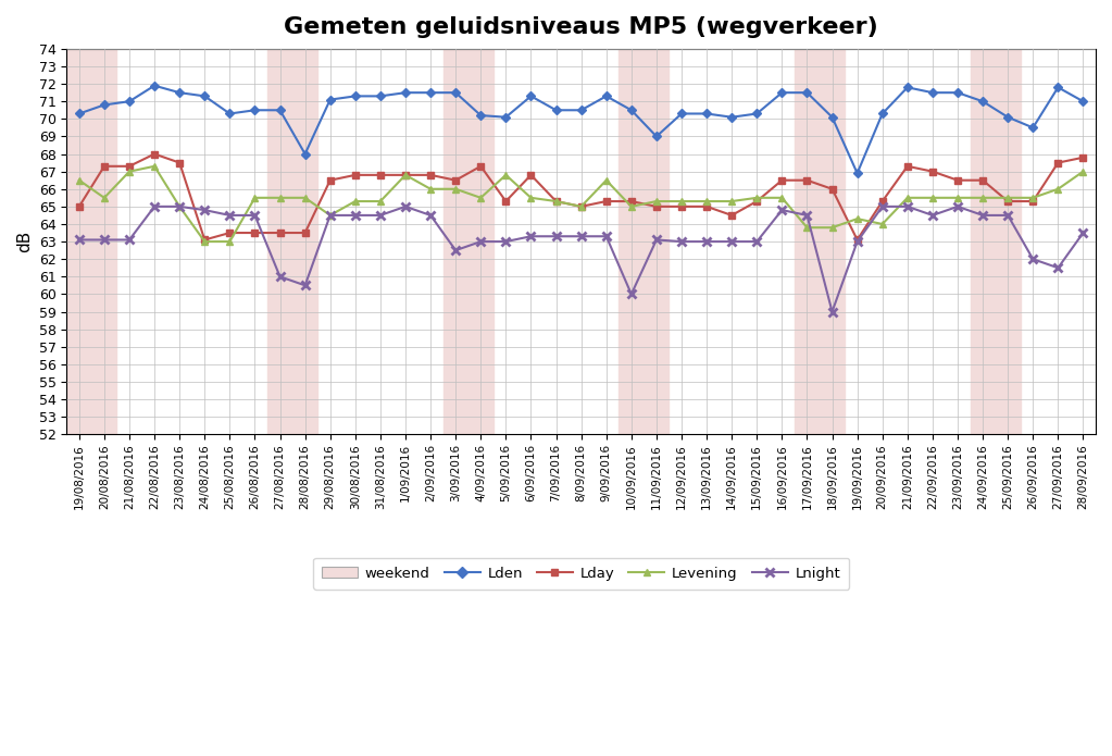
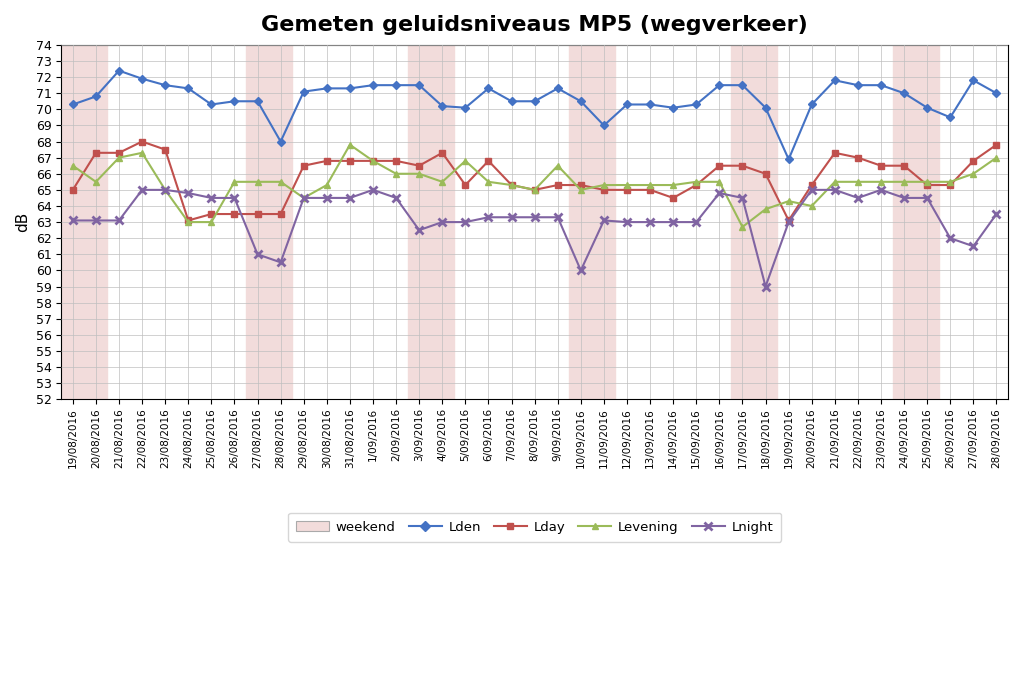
Lden/21/08/2016: 71.0 -> 72.4
Levening/31/08/2016: 65.3 -> 67.8
Levening/17/09/2016: 63.8 -> 62.7
Lday/27/09/2016: 67.5 -> 66.8
